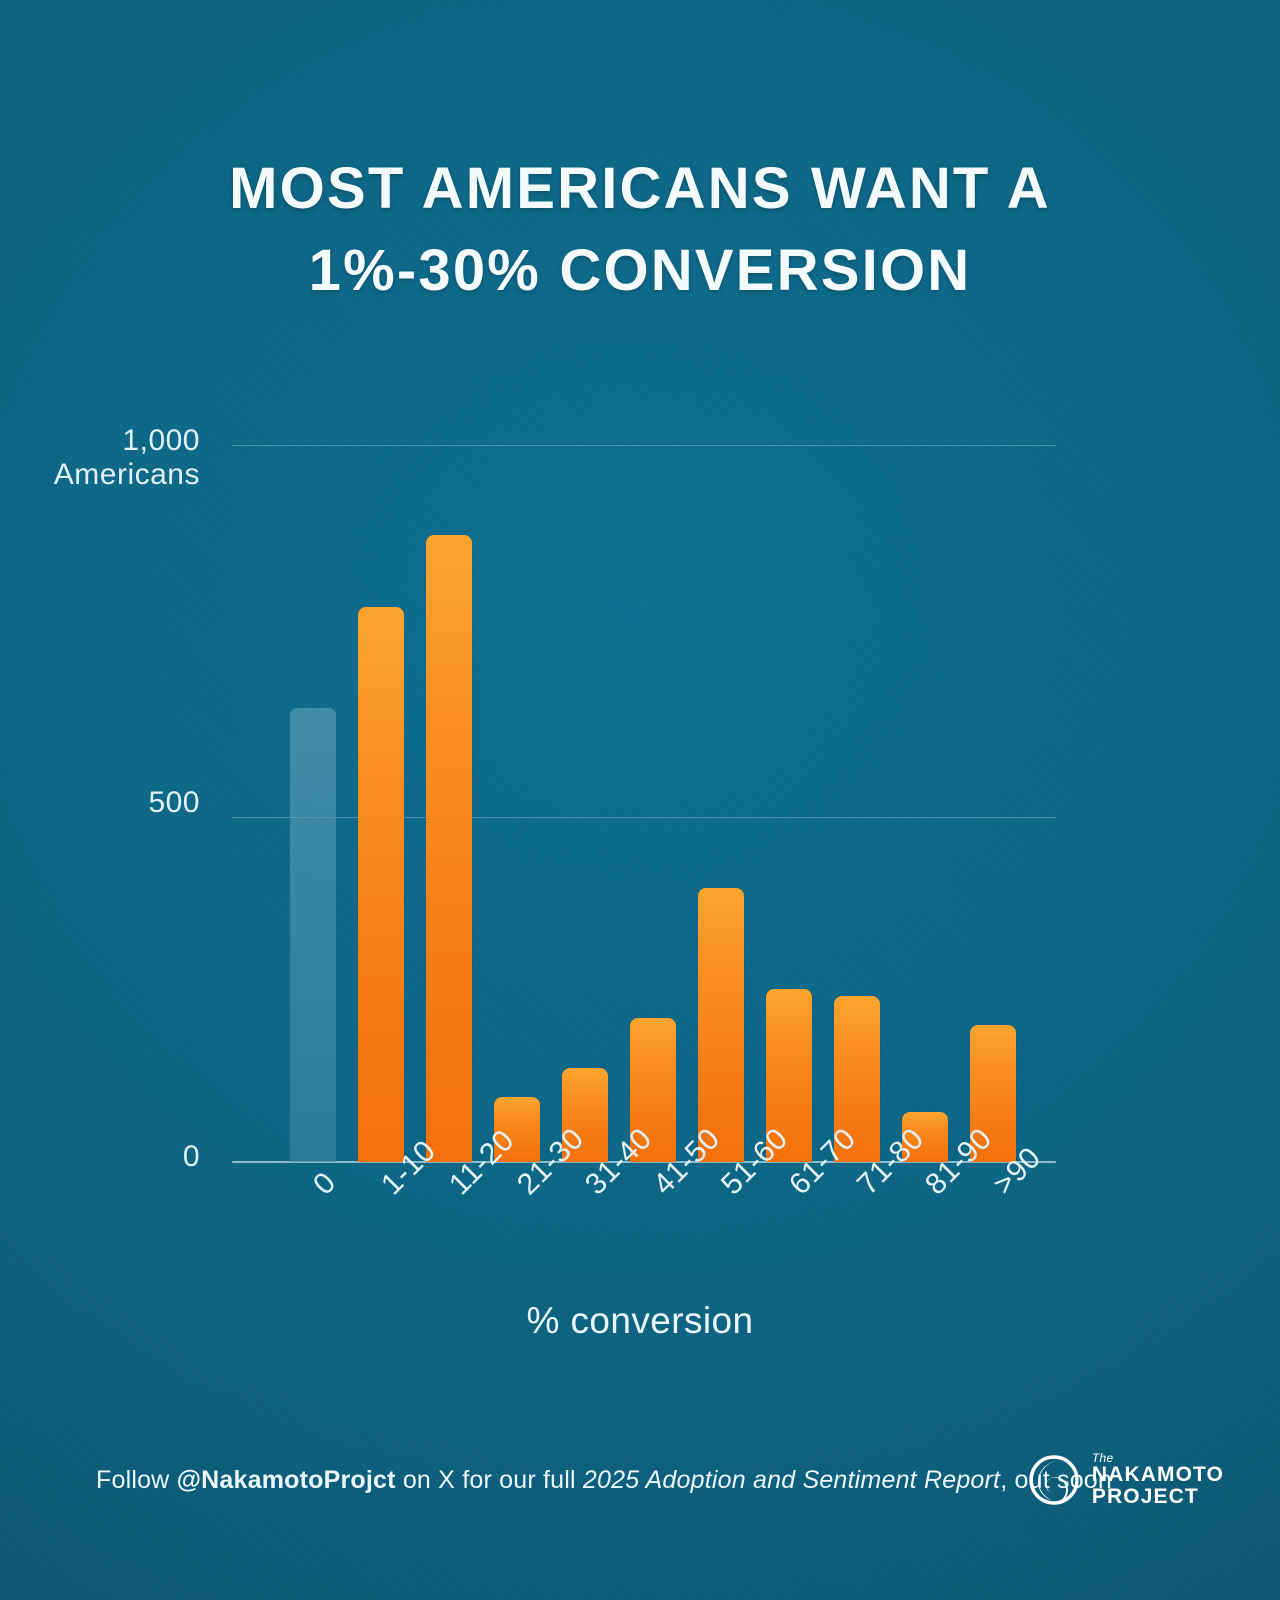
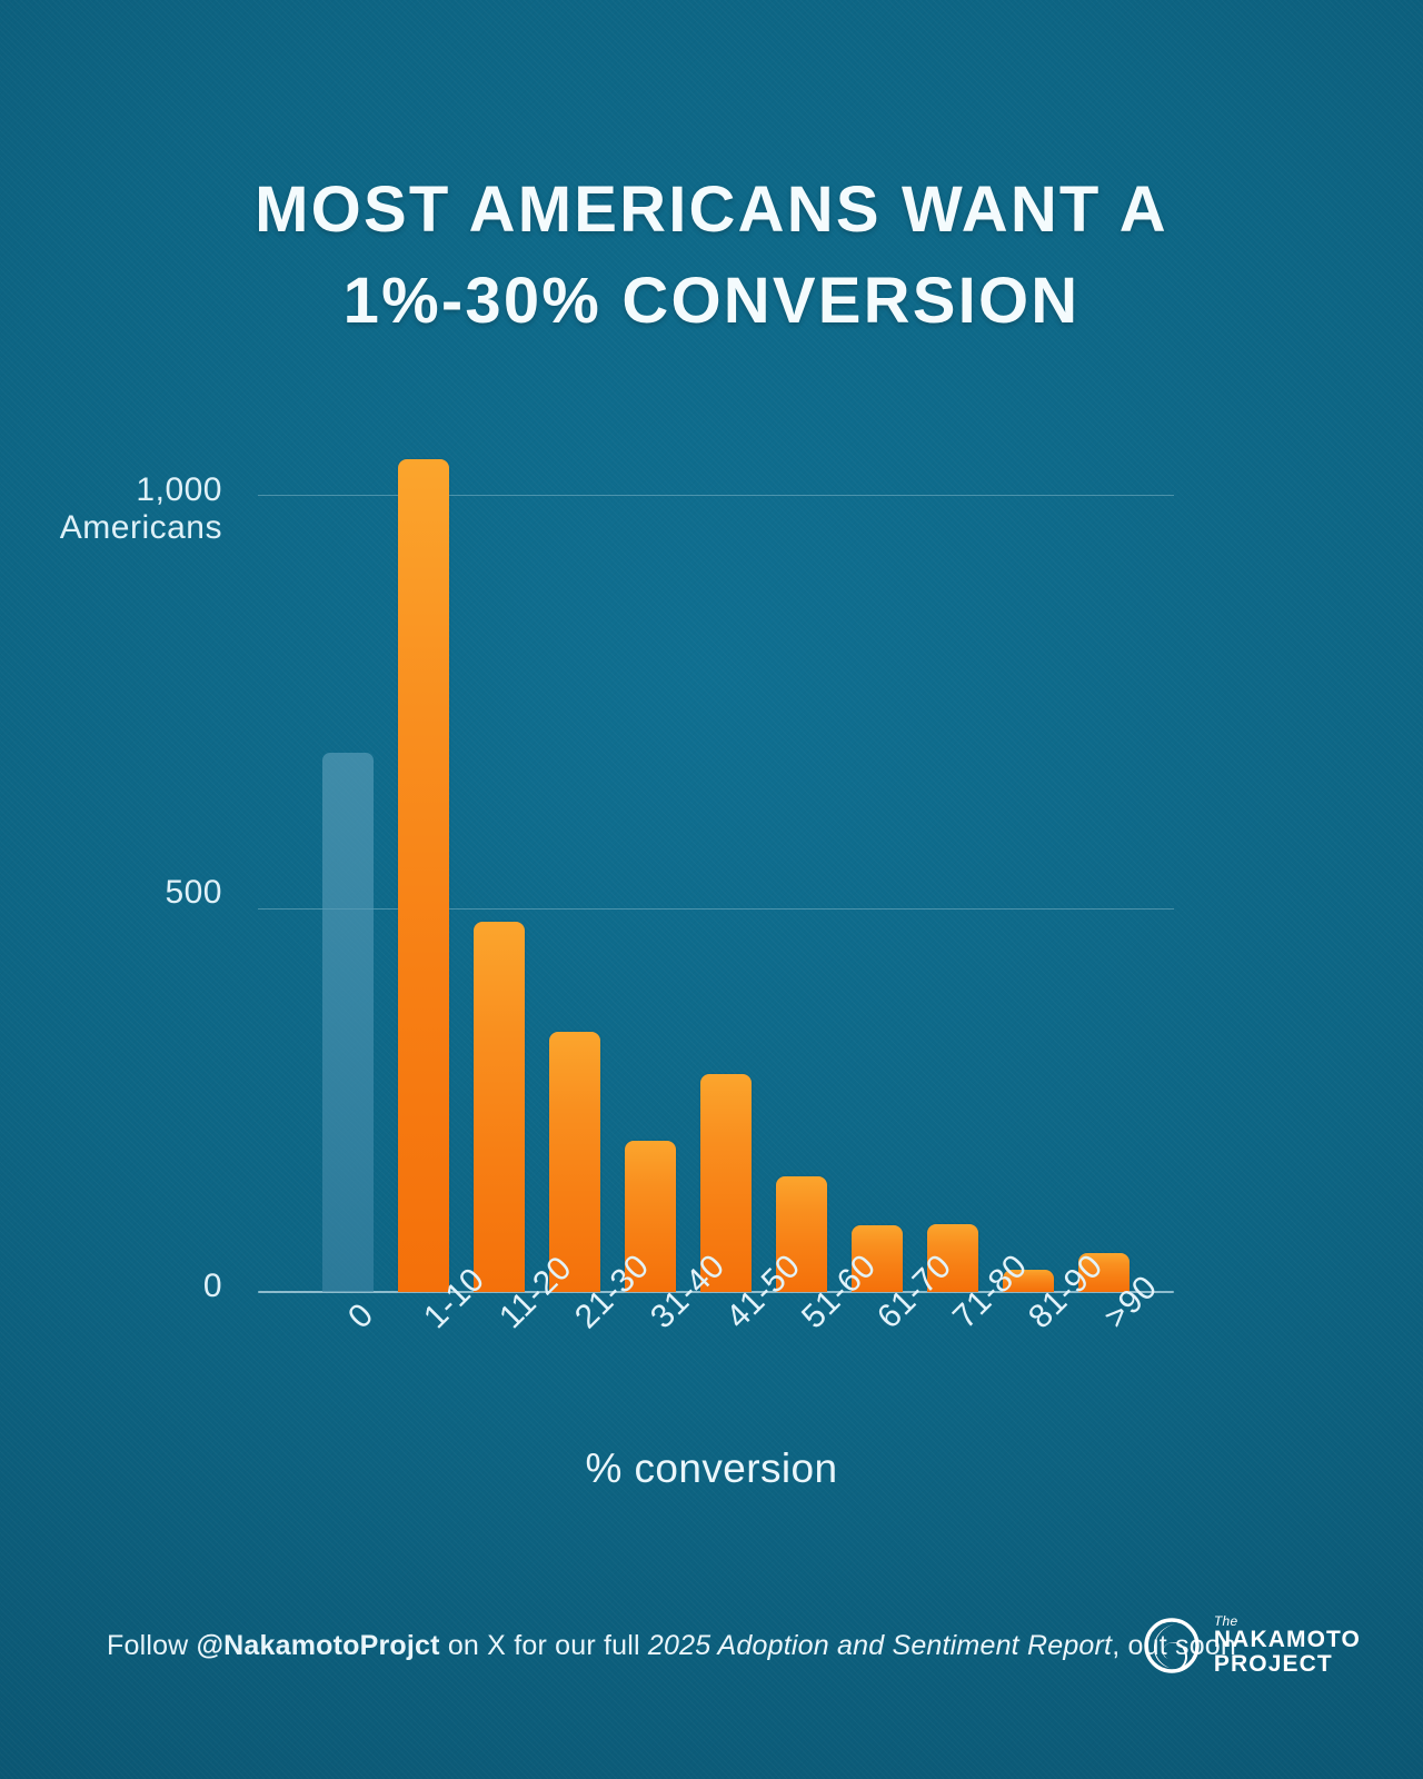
0: 630 -> 670
1-10: 770 -> 1040
11-20: 870 -> 460
21-30: 90 -> 320
31-40: 130 -> 190
41-50: 200 -> 270
51-60: 380 -> 140
61-70: 240 -> 80
71-80: 230 -> 80
81-90: 70 -> 30
>90: 190 -> 50
